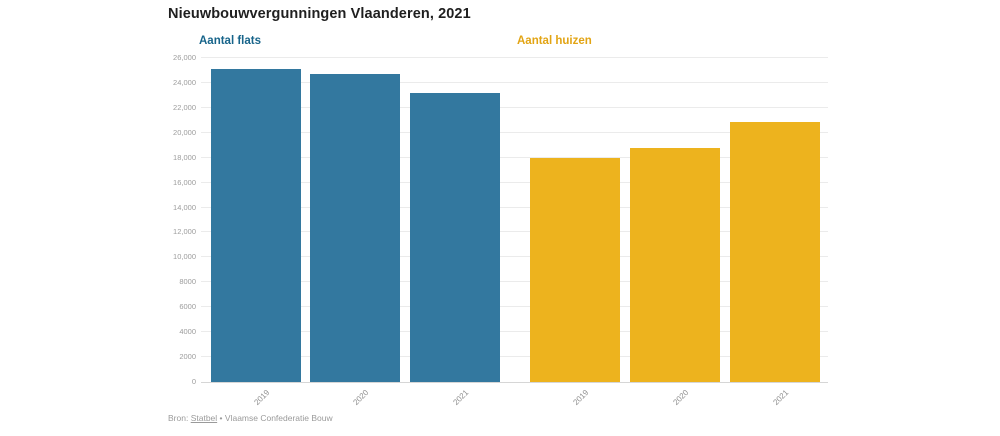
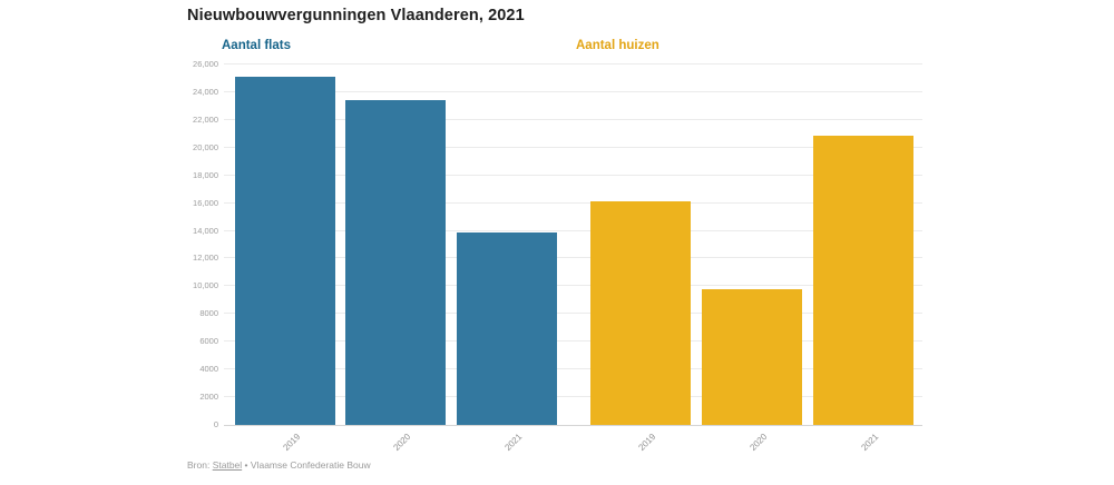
Aantal huizen/2019: 18000 -> 16100
Aantal flats/2020: 24700 -> 23400
Aantal huizen/2020: 18800 -> 9800
Aantal flats/2021: 23200 -> 13900
